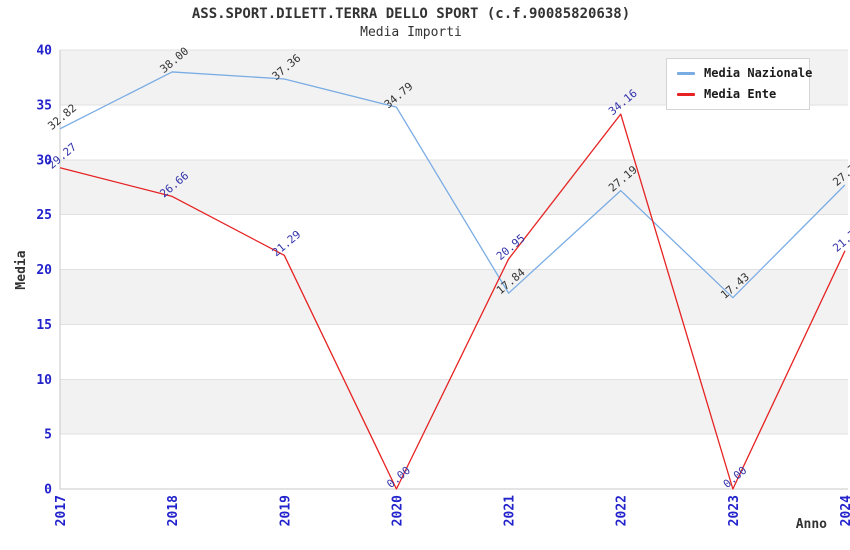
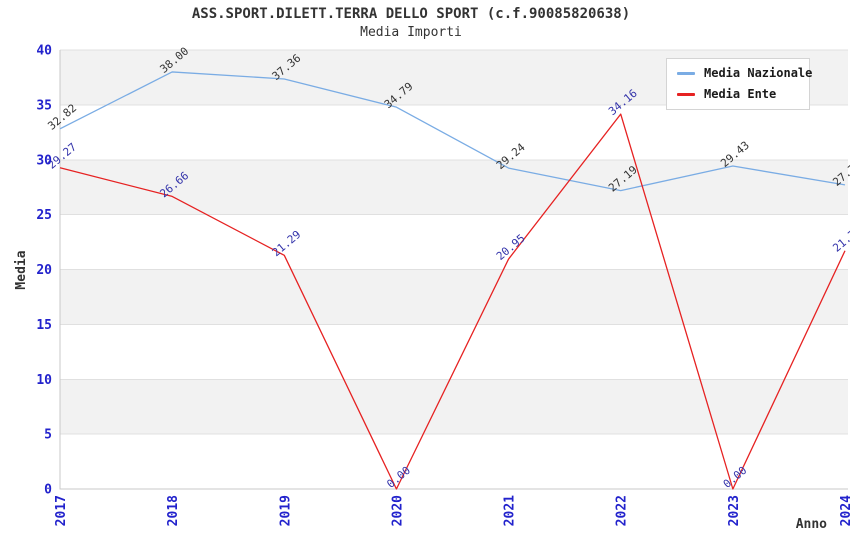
Media Nazionale/2021: 17.84 -> 29.24
Media Nazionale/2023: 17.43 -> 29.43
